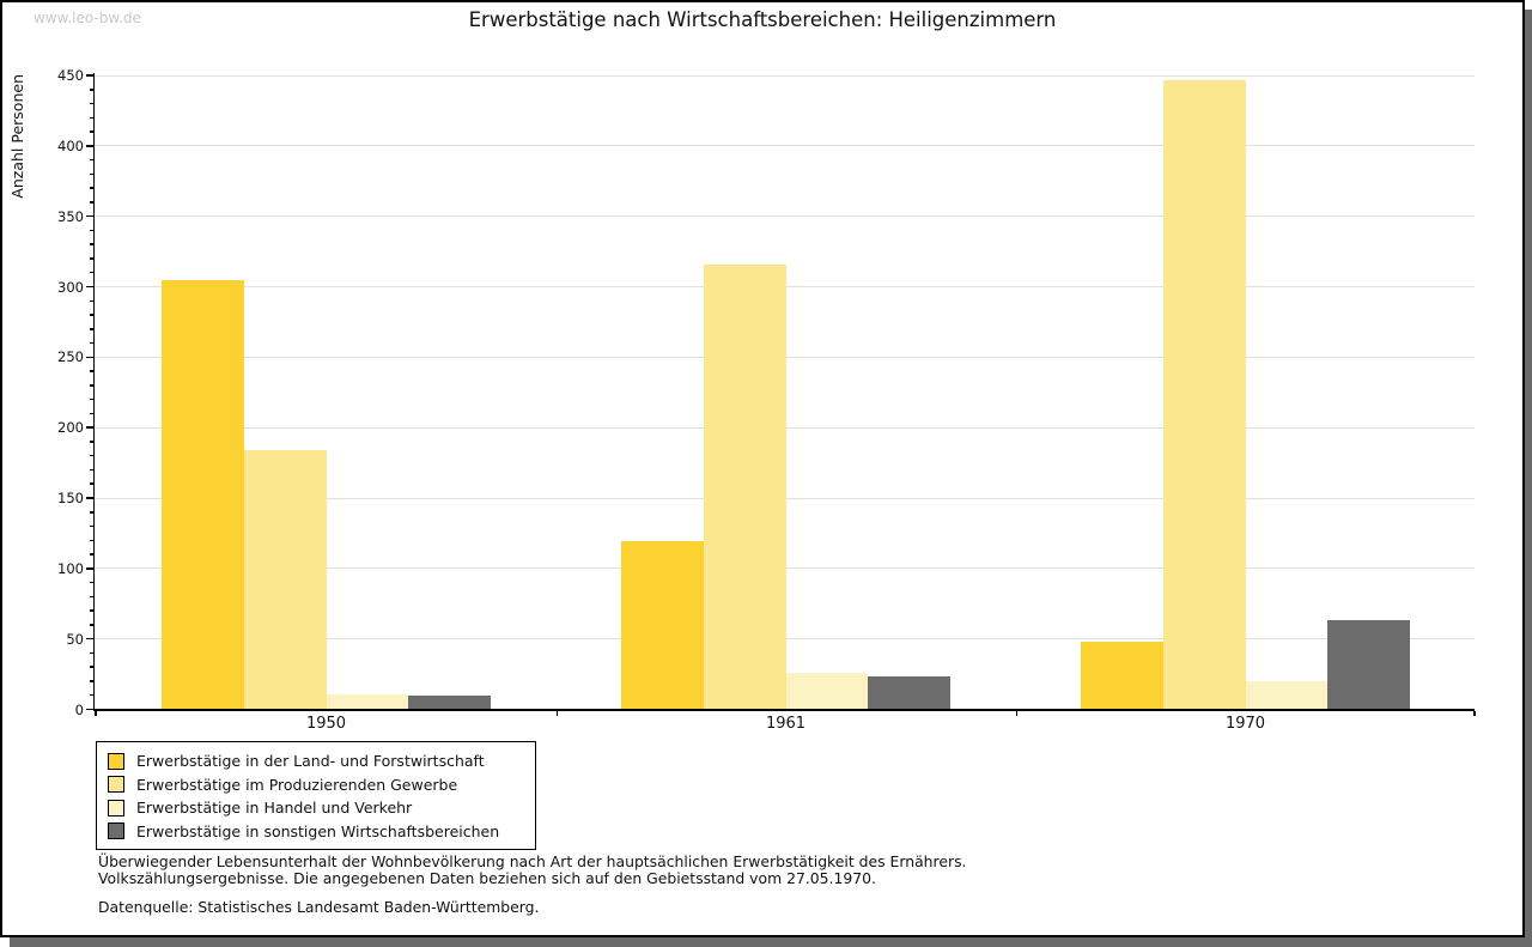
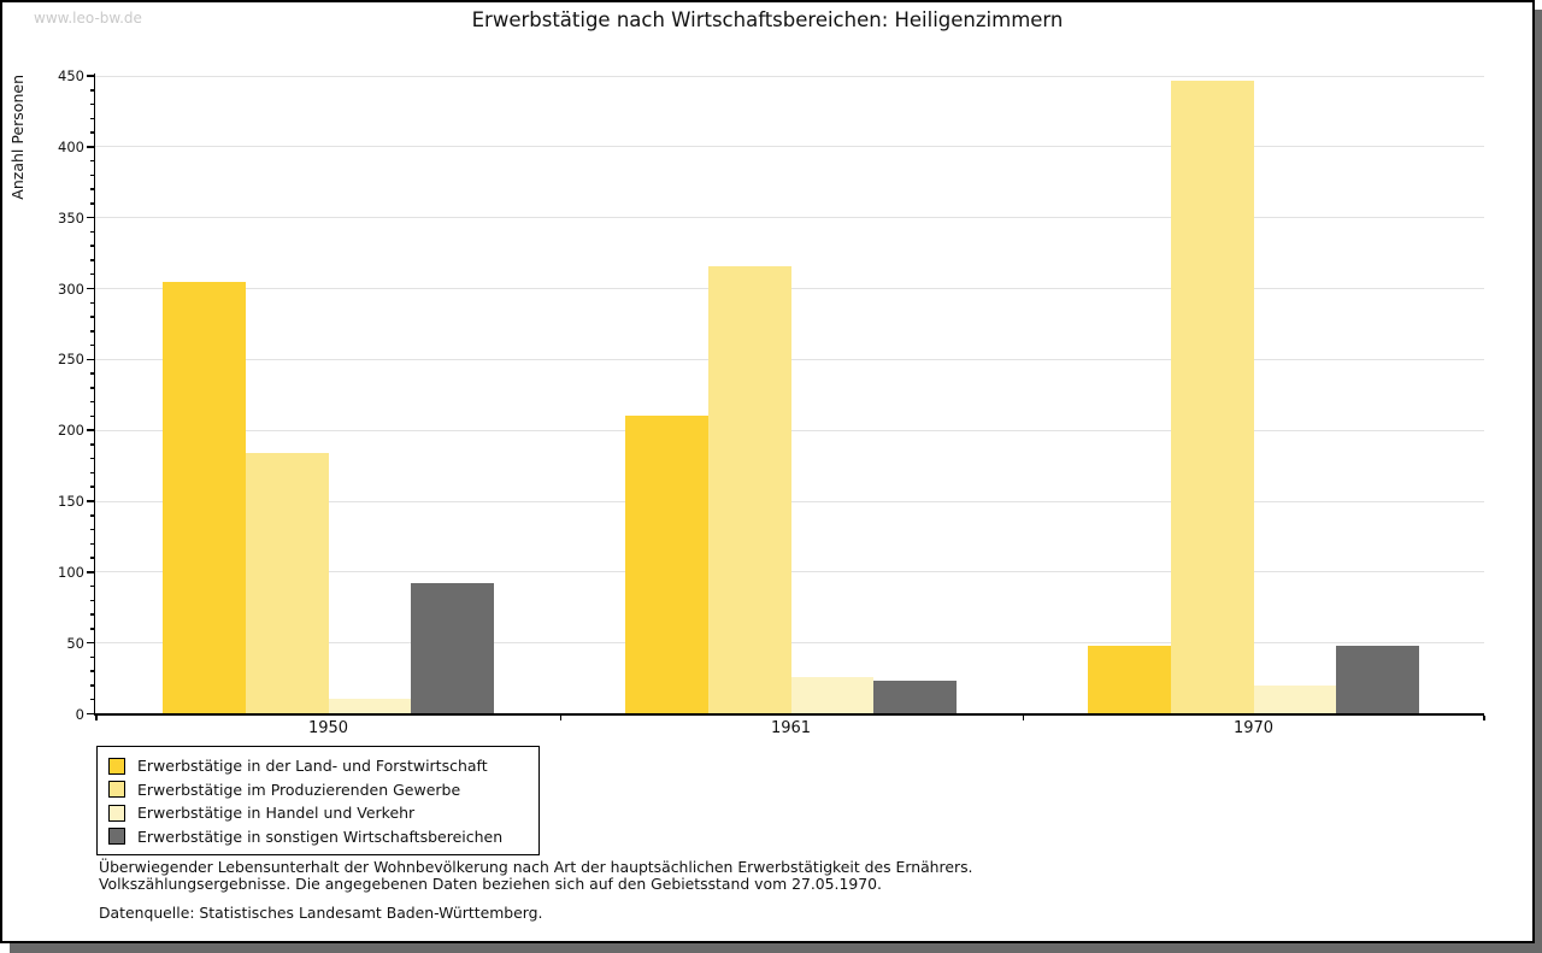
Erwerbstätige in sonstigen Wirtschaftsbereichen/1950: 10 -> 92
Erwerbstätige in der Land- und Forstwirtschaft/1961: 119 -> 210
Erwerbstätige in sonstigen Wirtschaftsbereichen/1970: 63 -> 48
